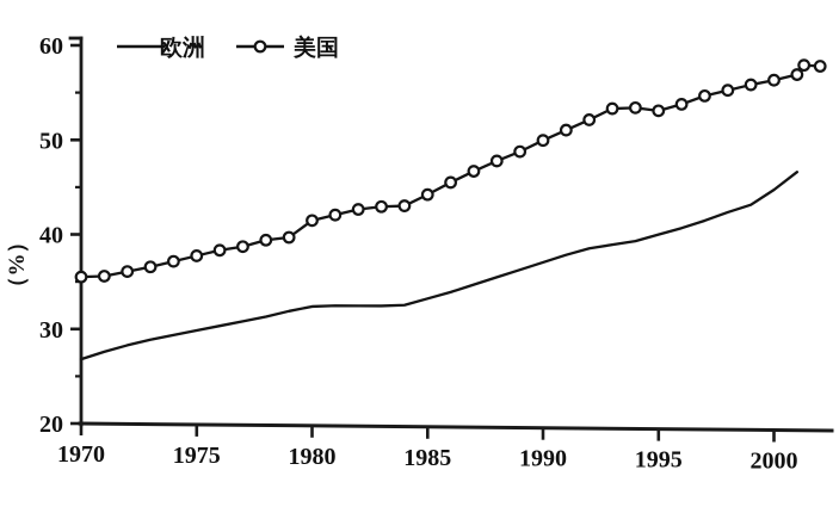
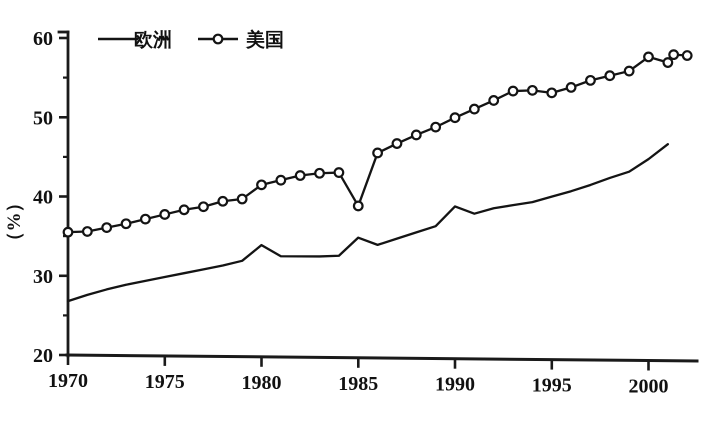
欧洲/1980: 32 -> 34
欧洲/1985: 33 -> 35
美国/1985: 44 -> 39
欧洲/1990: 37 -> 39
美国/2000: 57 -> 58
